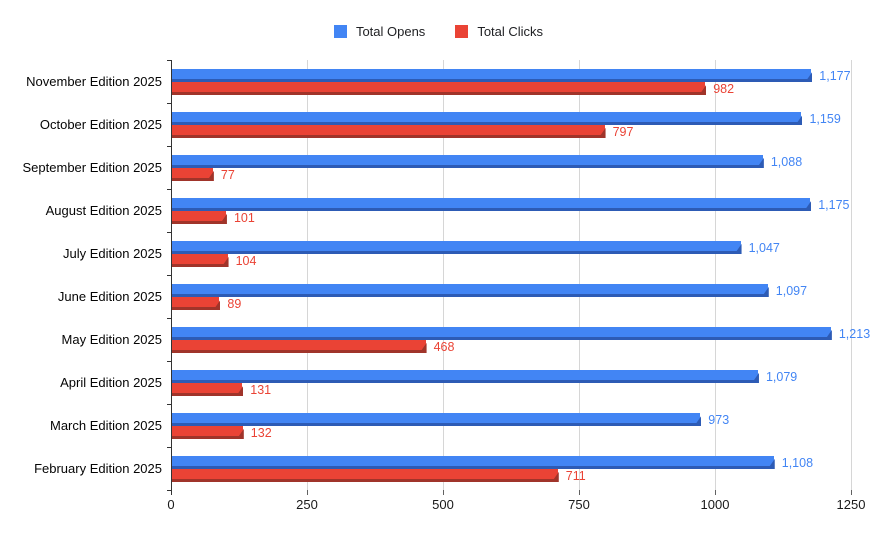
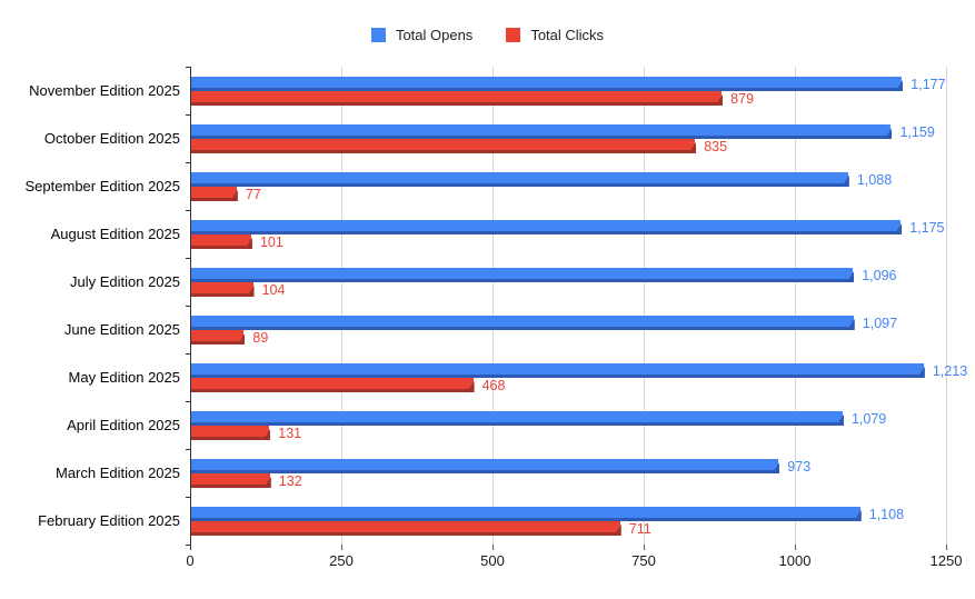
Total Clicks/November Edition 2025: 982 -> 879
Total Clicks/October Edition 2025: 797 -> 835
Total Opens/July Edition 2025: 1,047 -> 1,096
